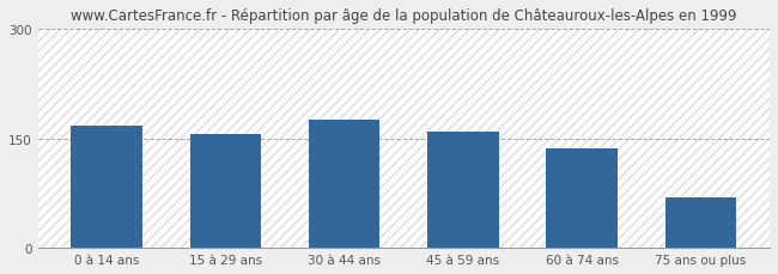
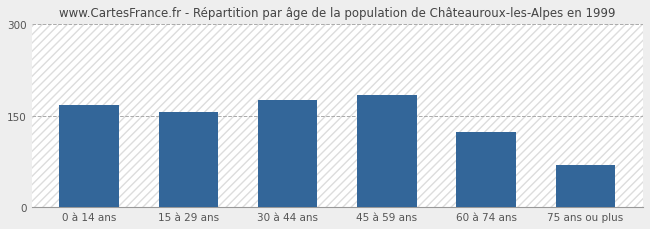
45 à 59 ans: 160 -> 184
60 à 74 ans: 137 -> 124
